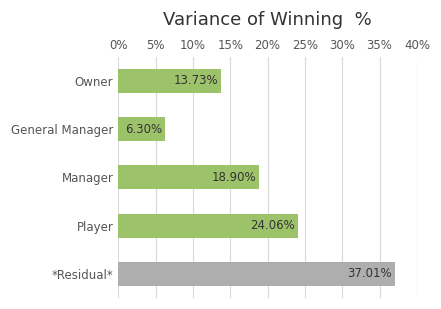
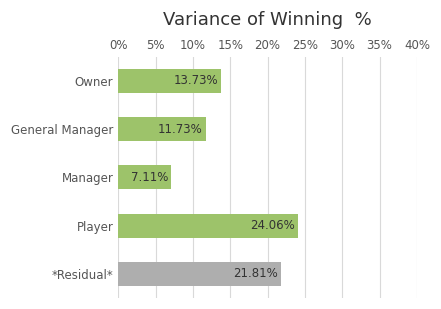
General Manager: 6.30% -> 11.73%
Manager: 18.90% -> 7.11%
*Residual*: 37.01% -> 21.81%
